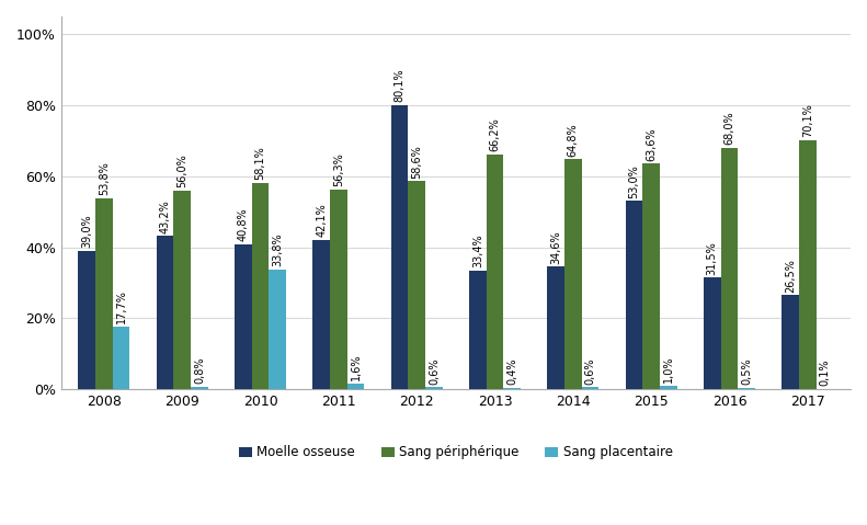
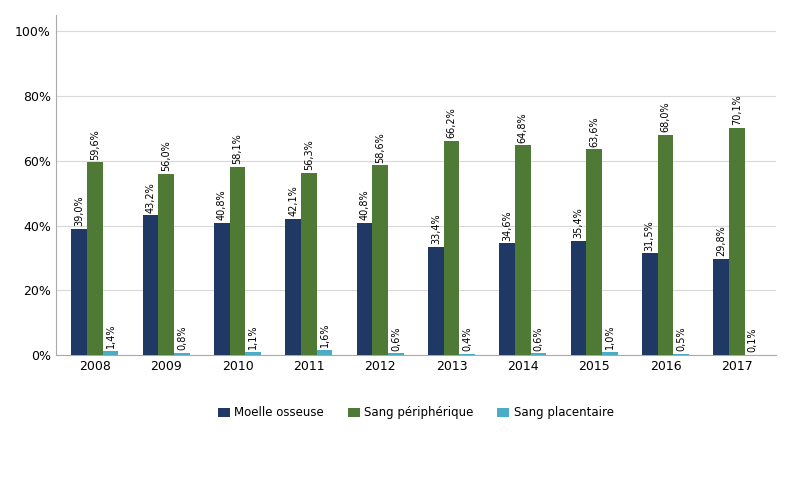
Sang périphérique/2008: 53,8% -> 59,6%
Sang placentaire/2008: 17,7% -> 1,4%
Sang placentaire/2010: 33,8% -> 1,1%
Moelle osseuse/2012: 80,1% -> 40,8%
Moelle osseuse/2015: 53,0% -> 35,4%
Moelle osseuse/2017: 26,5% -> 29,8%
